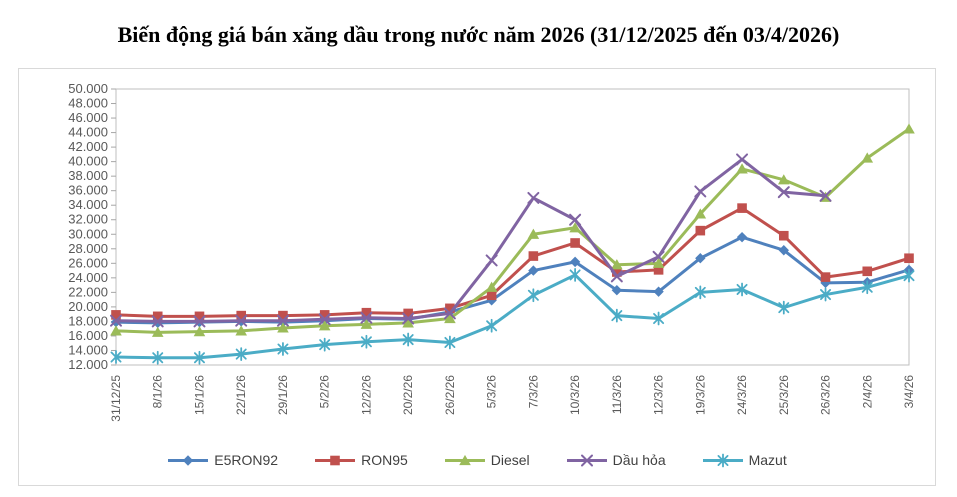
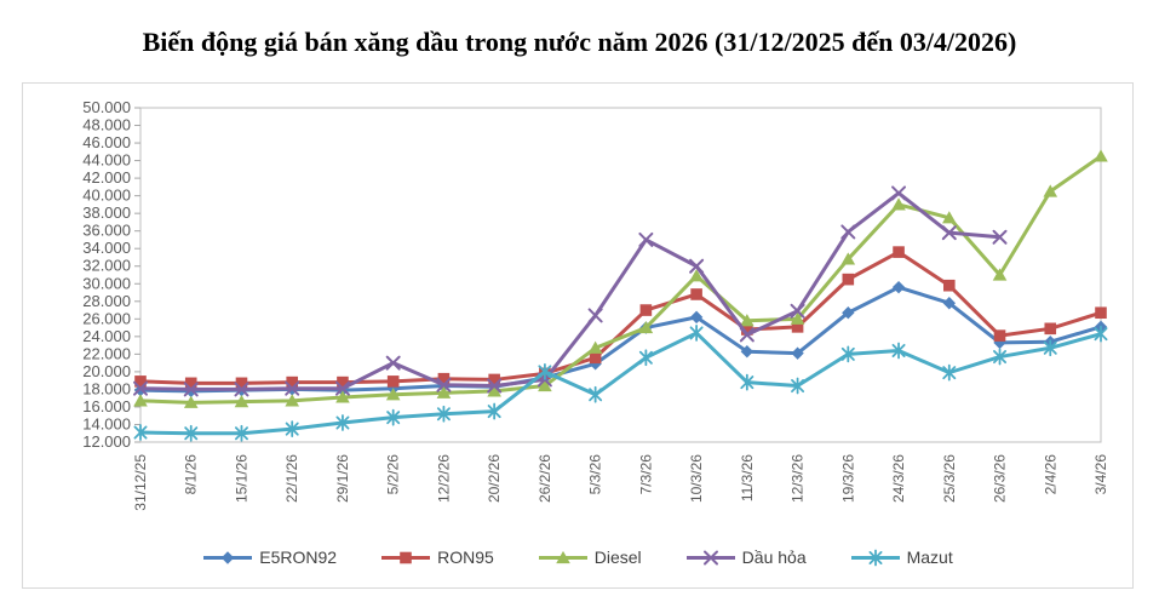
Dầu hỏa/5/2/26: 18000 -> 21000
Mazut/26/2/26: 15000 -> 20000
Diesel/7/3/26: 30000 -> 25000
Diesel/26/3/26: 35000 -> 31000
